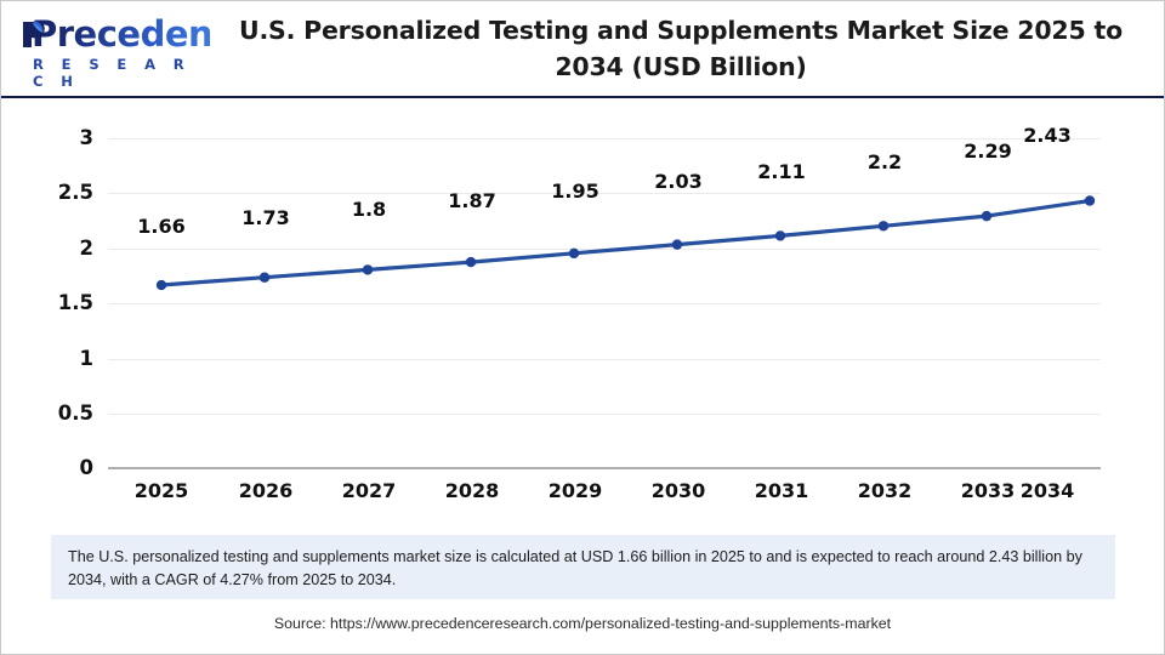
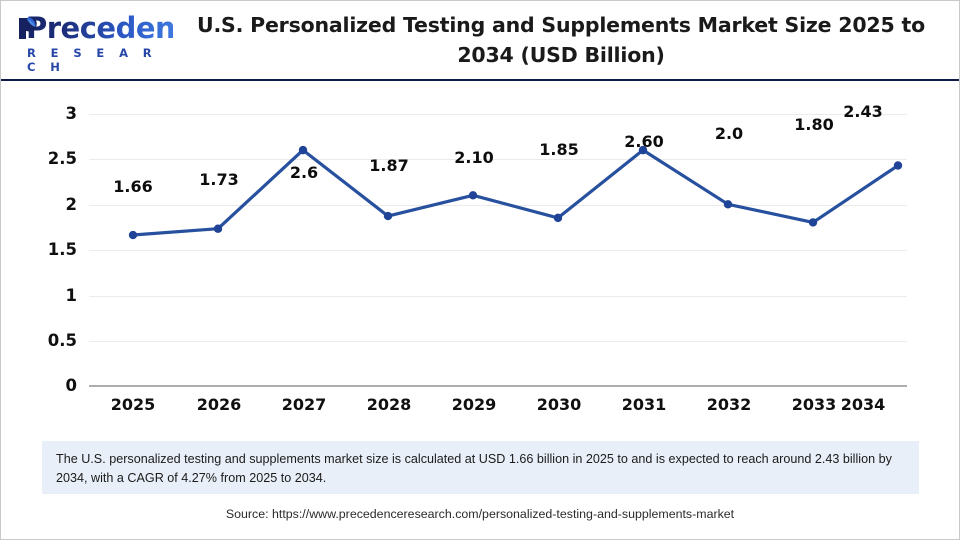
2027: 1.8 -> 2.6
2029: 1.95 -> 2.10
2030: 2.03 -> 1.85
2031: 2.11 -> 2.60
2032: 2.2 -> 2.0
2033: 2.29 -> 1.80
